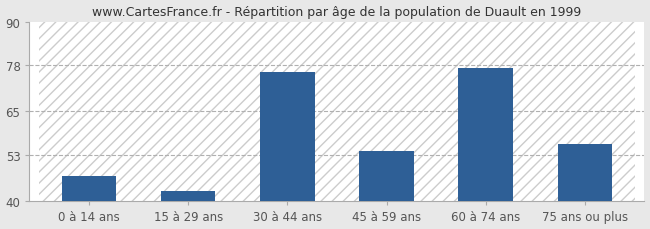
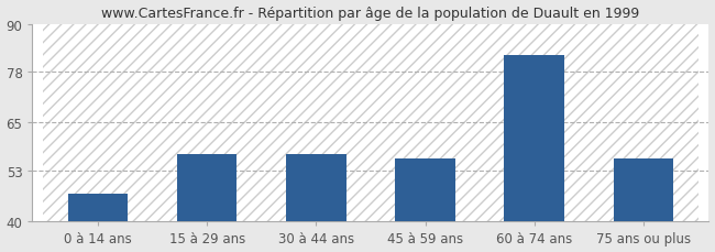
15 à 29 ans: 43 -> 57
30 à 44 ans: 76 -> 57
45 à 59 ans: 54 -> 56
60 à 74 ans: 77 -> 82
